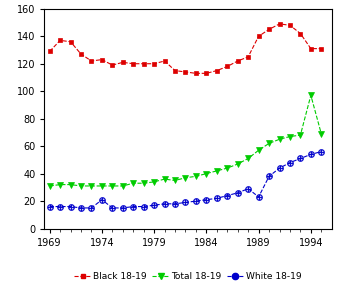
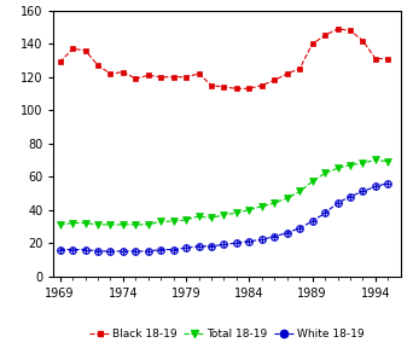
White 18-19/1974: 21 -> 15
White 18-19/1989: 23 -> 33
Total 18-19/1994: 97 -> 70
